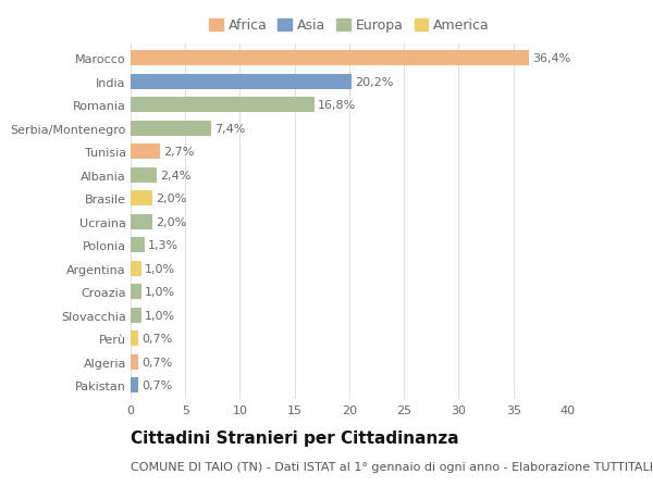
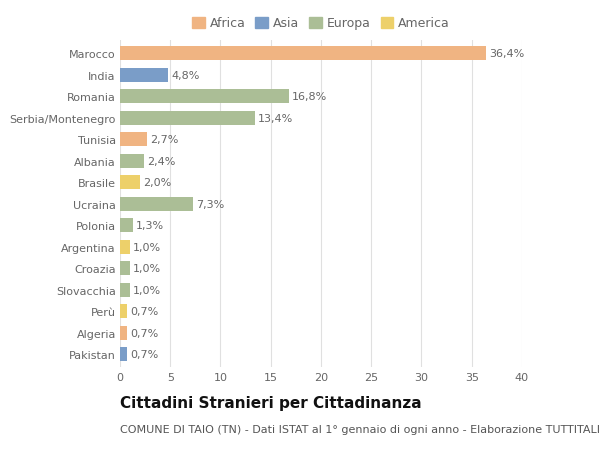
India: 20,2% -> 4,8%
Serbia/Montenegro: 7,4% -> 13,4%
Ucraina: 2,0% -> 7,3%
